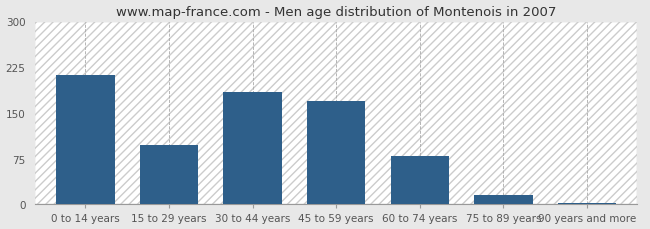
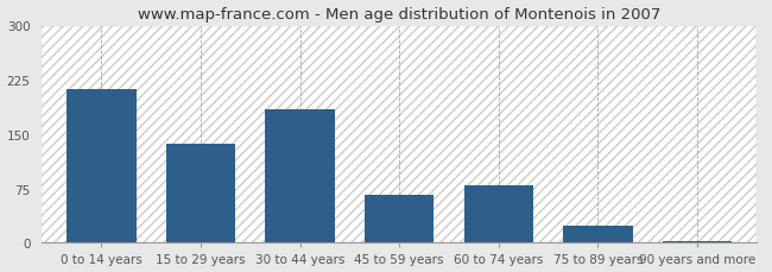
15 to 29 years: 97 -> 136
45 to 59 years: 170 -> 66
75 to 89 years: 15 -> 24
